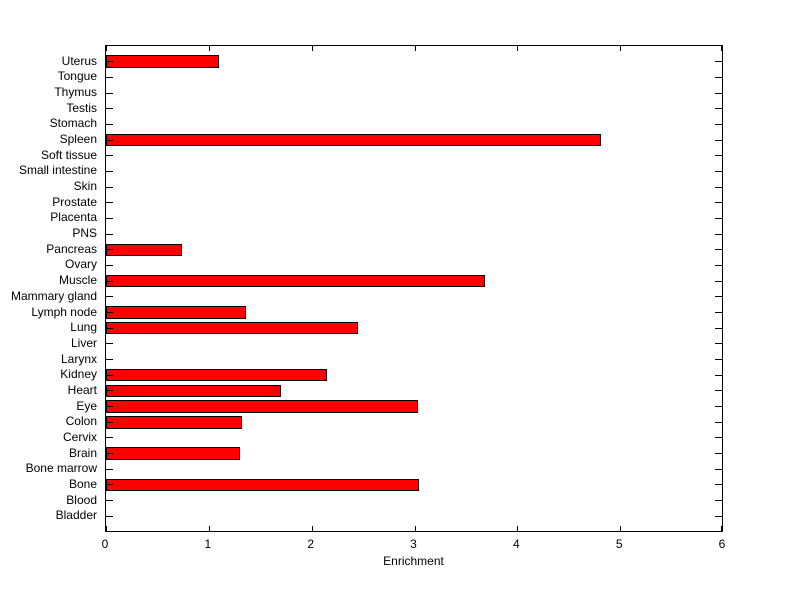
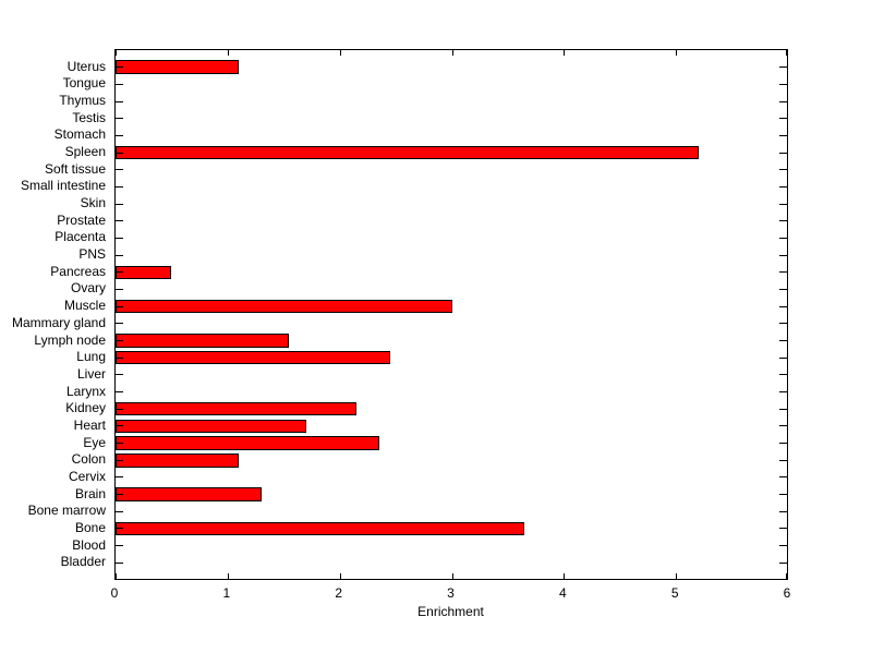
Spleen: 4.81 -> 5.20
Pancreas: 0.74 -> 0.50
Muscle: 3.69 -> 3.00
Lymph node: 1.36 -> 1.55
Eye: 3.03 -> 2.35
Colon: 1.32 -> 1.10
Bone: 3.04 -> 3.65
